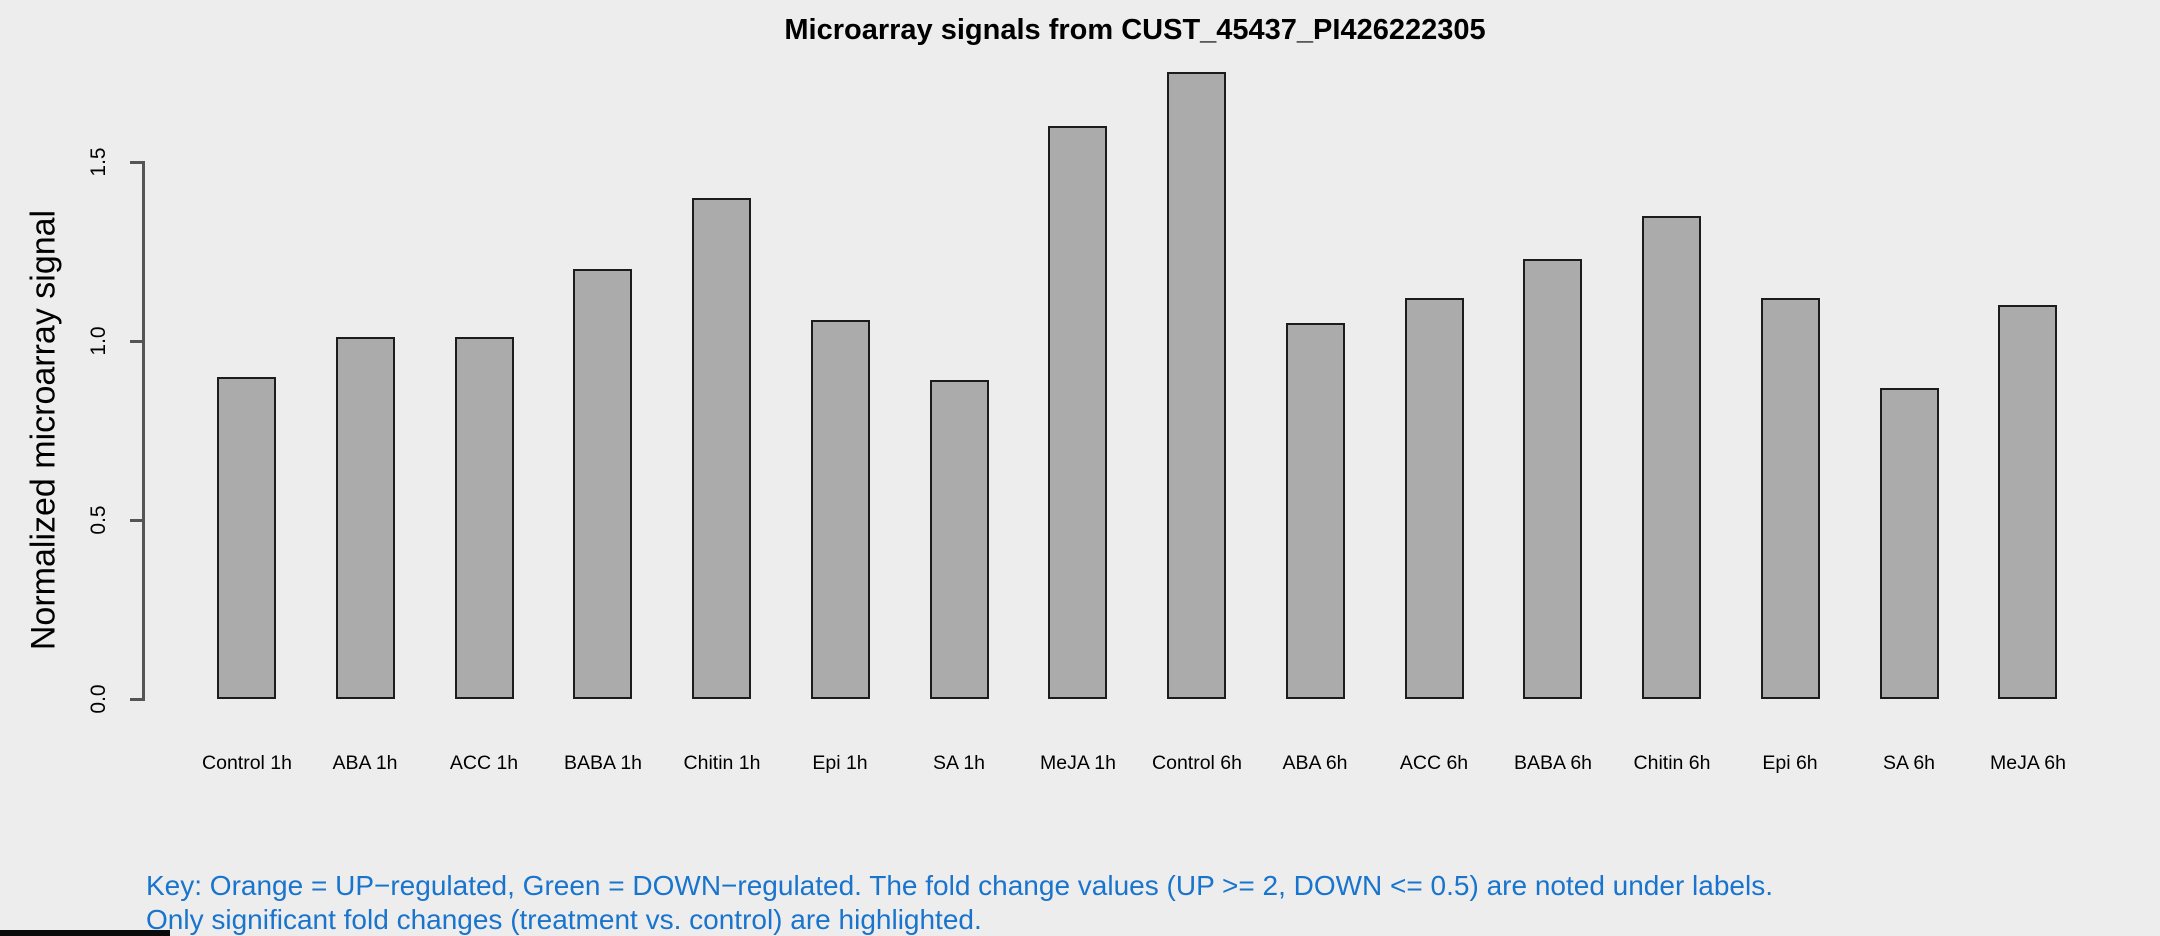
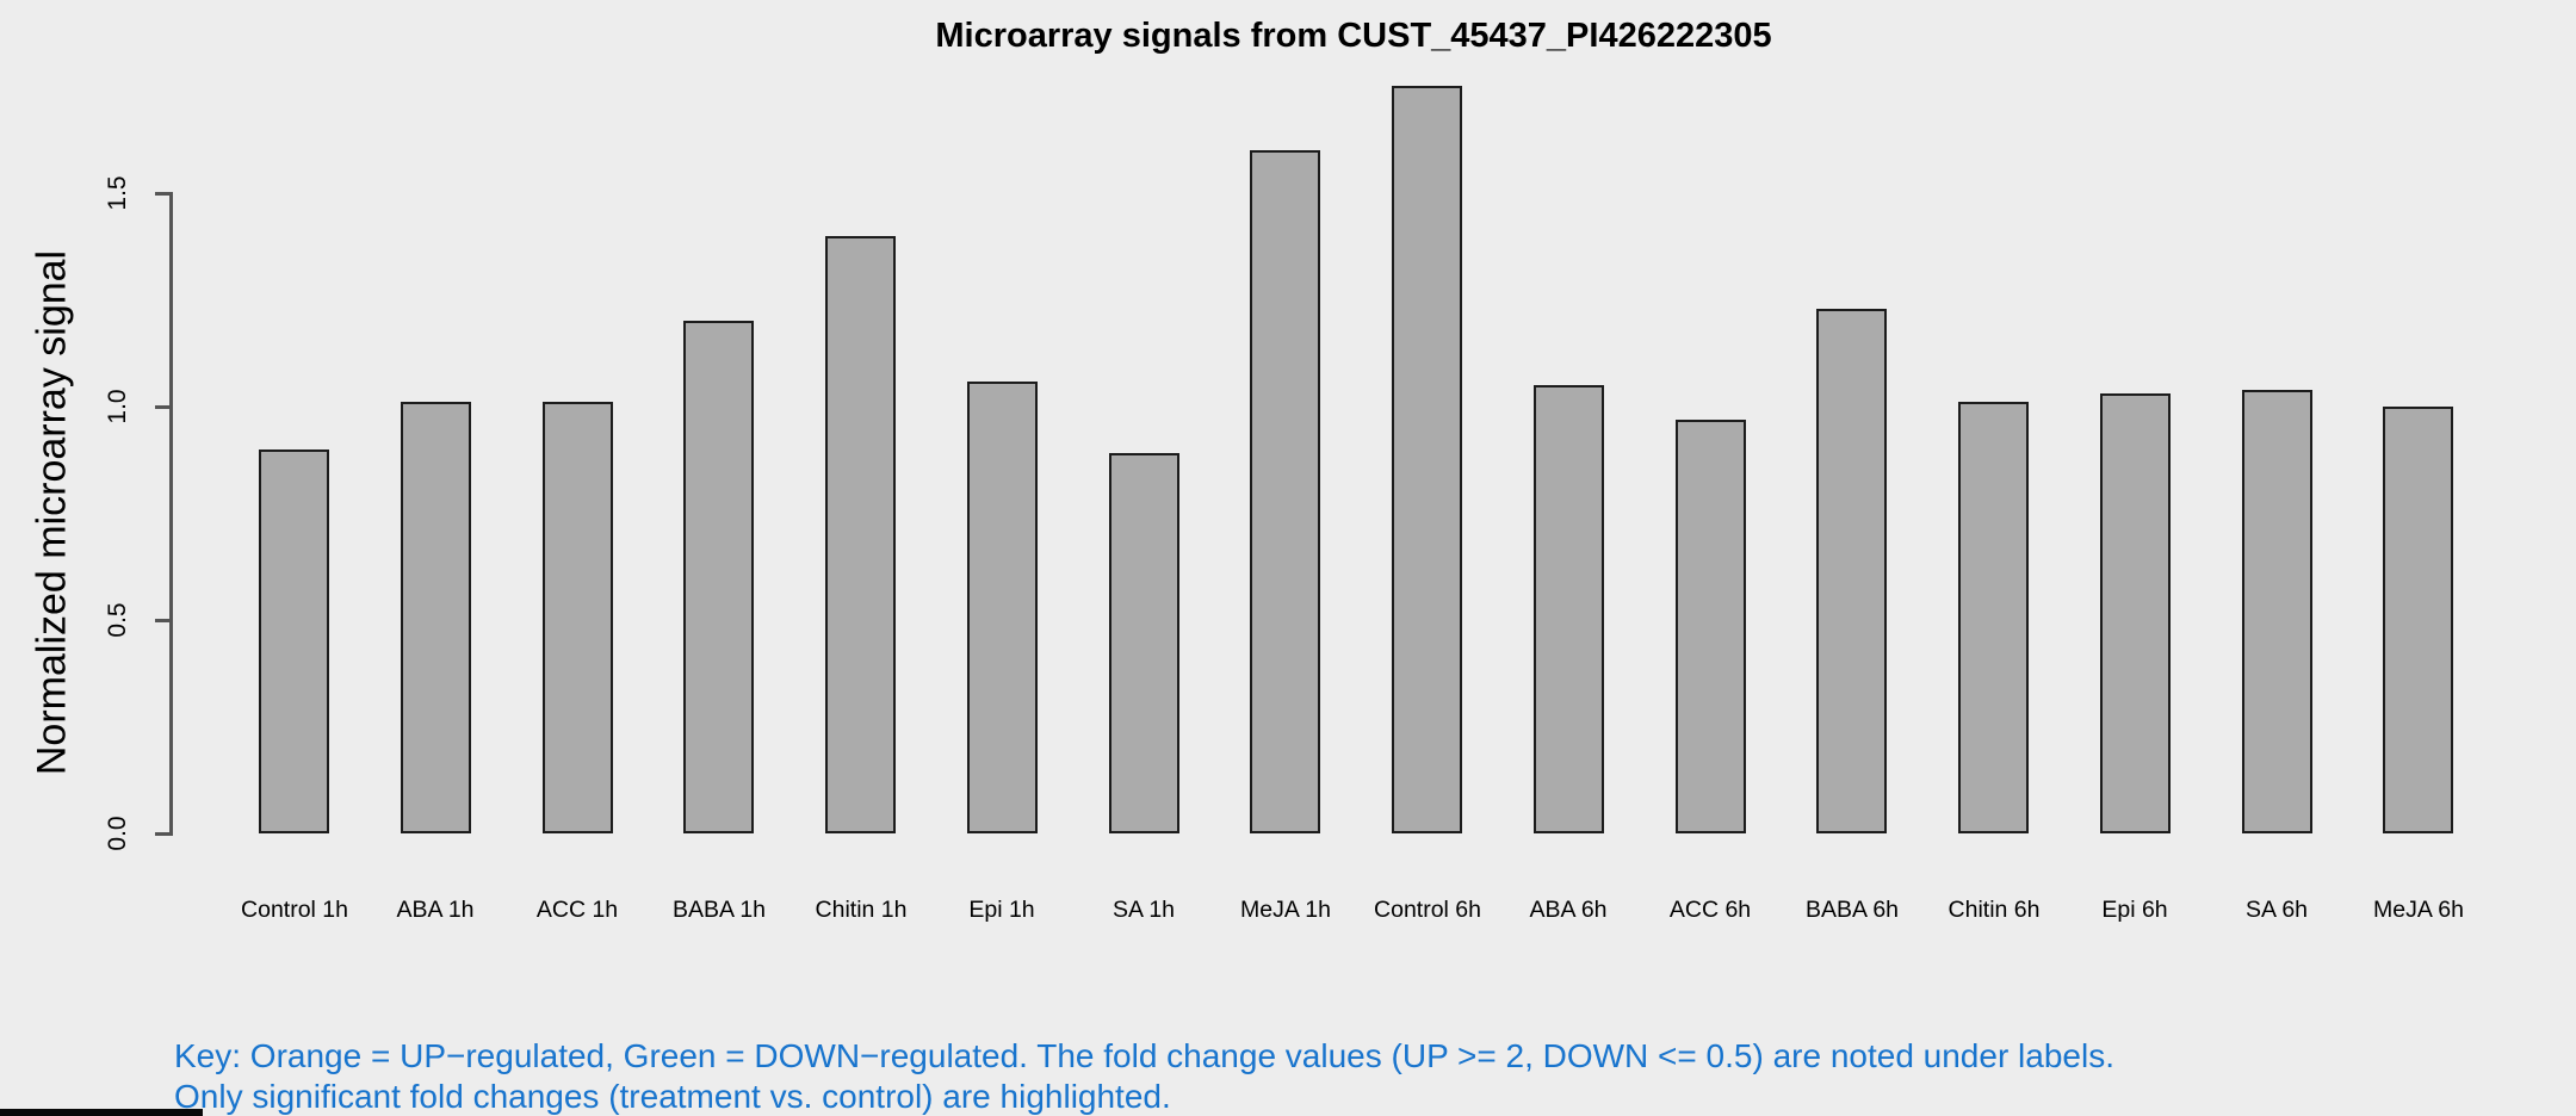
ACC 6h: 1.12 -> 0.97
Chitin 6h: 1.35 -> 1.01
Epi 6h: 1.12 -> 1.03
SA 6h: 0.87 -> 1.04
MeJA 6h: 1.10 -> 1.00
